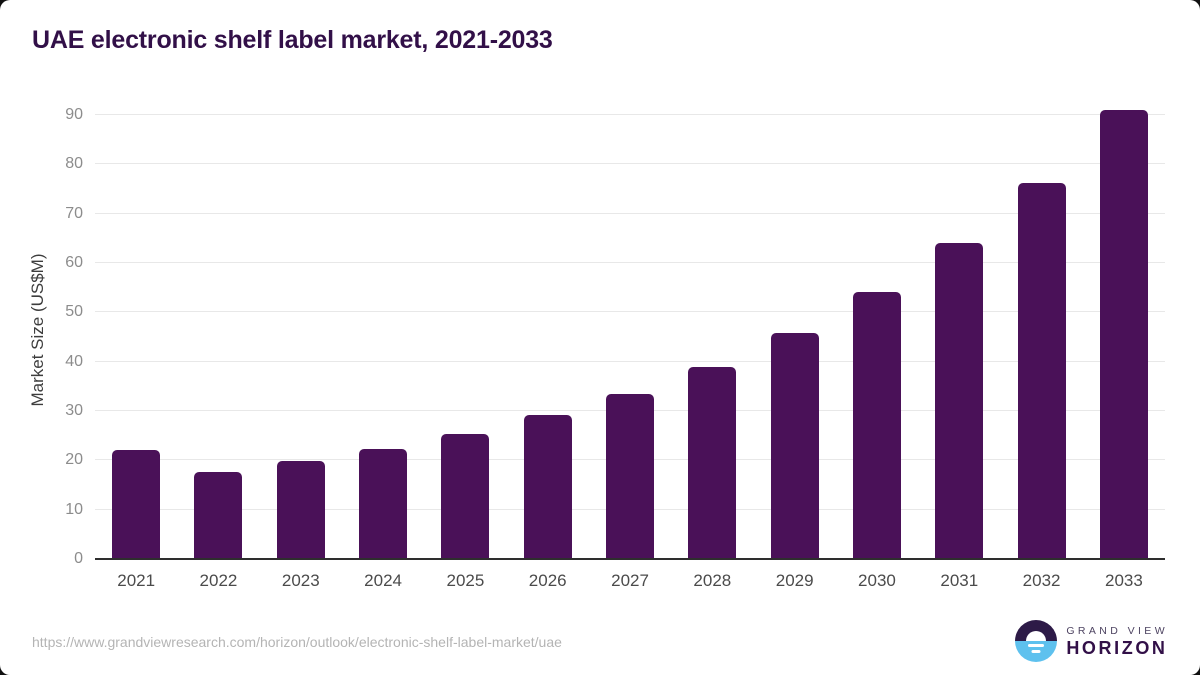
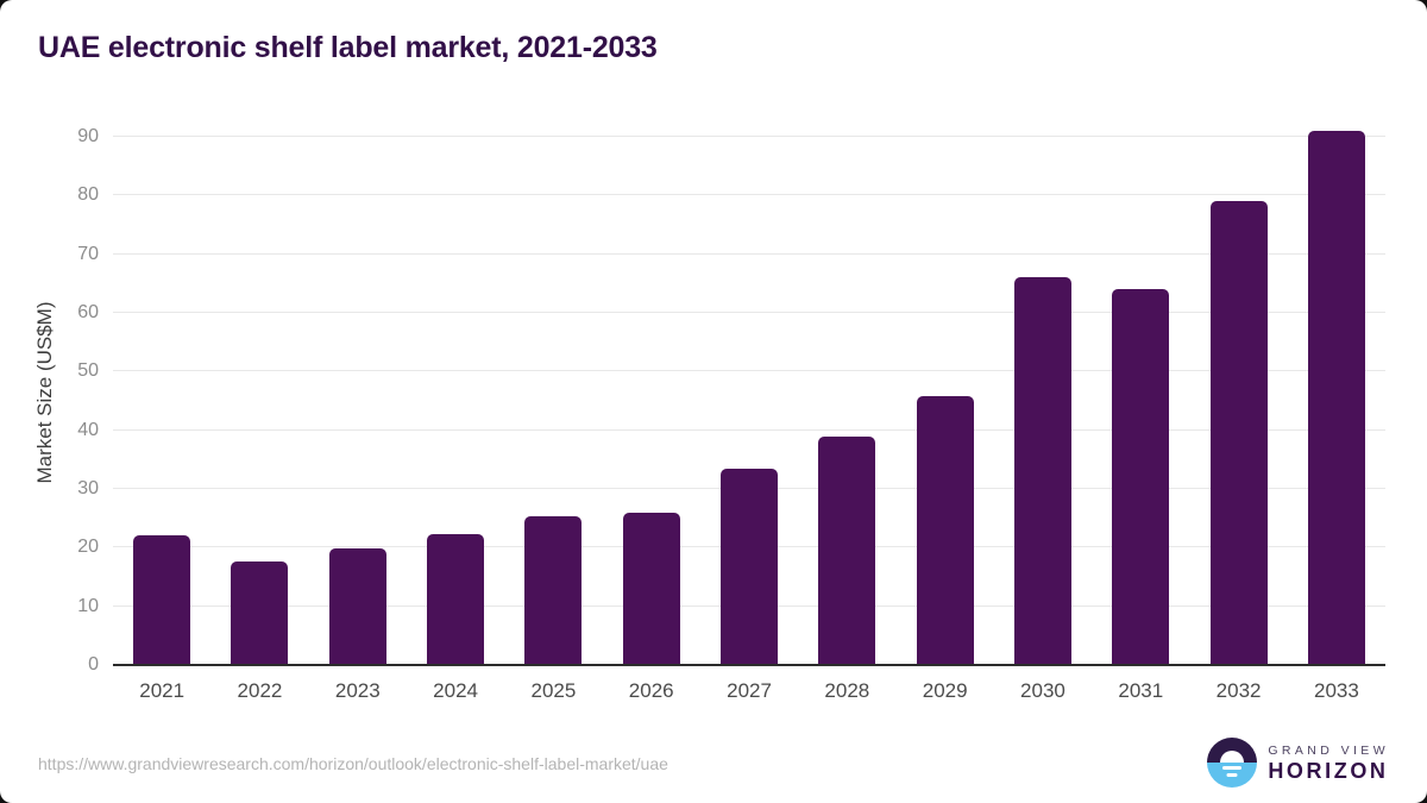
2026: 29 -> 26
2030: 54 -> 66
2032: 76 -> 79
